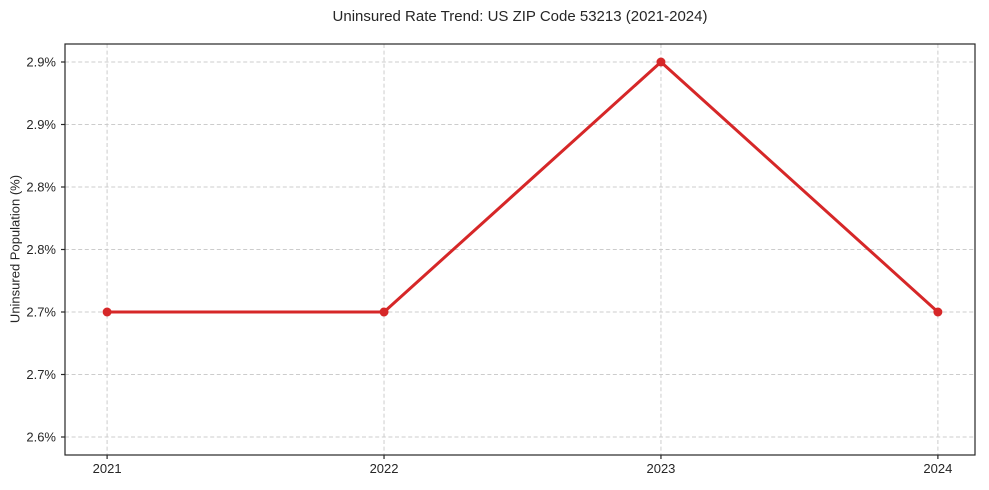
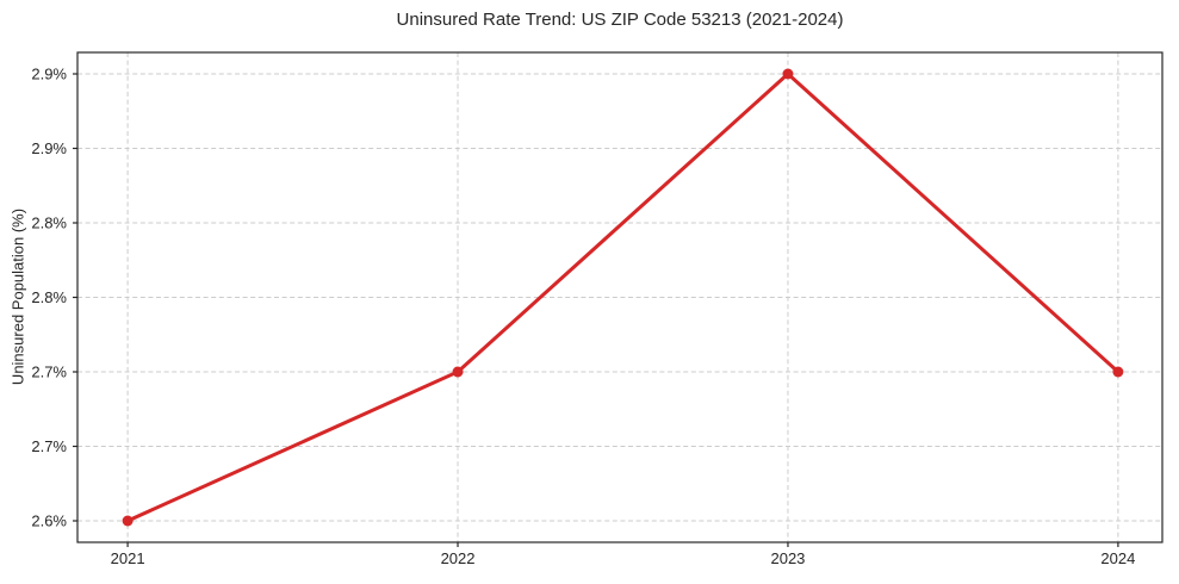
2021: 2.7% -> 2.6%
